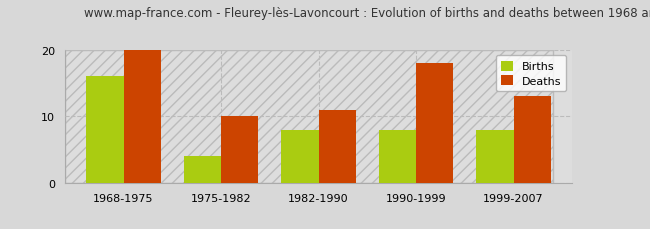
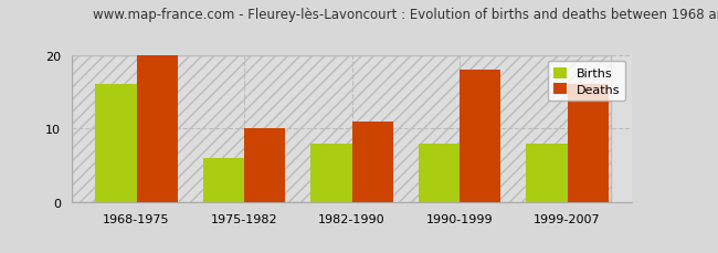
Births/1975-1982: 4 -> 6
Deaths/1999-2007: 13 -> 16
